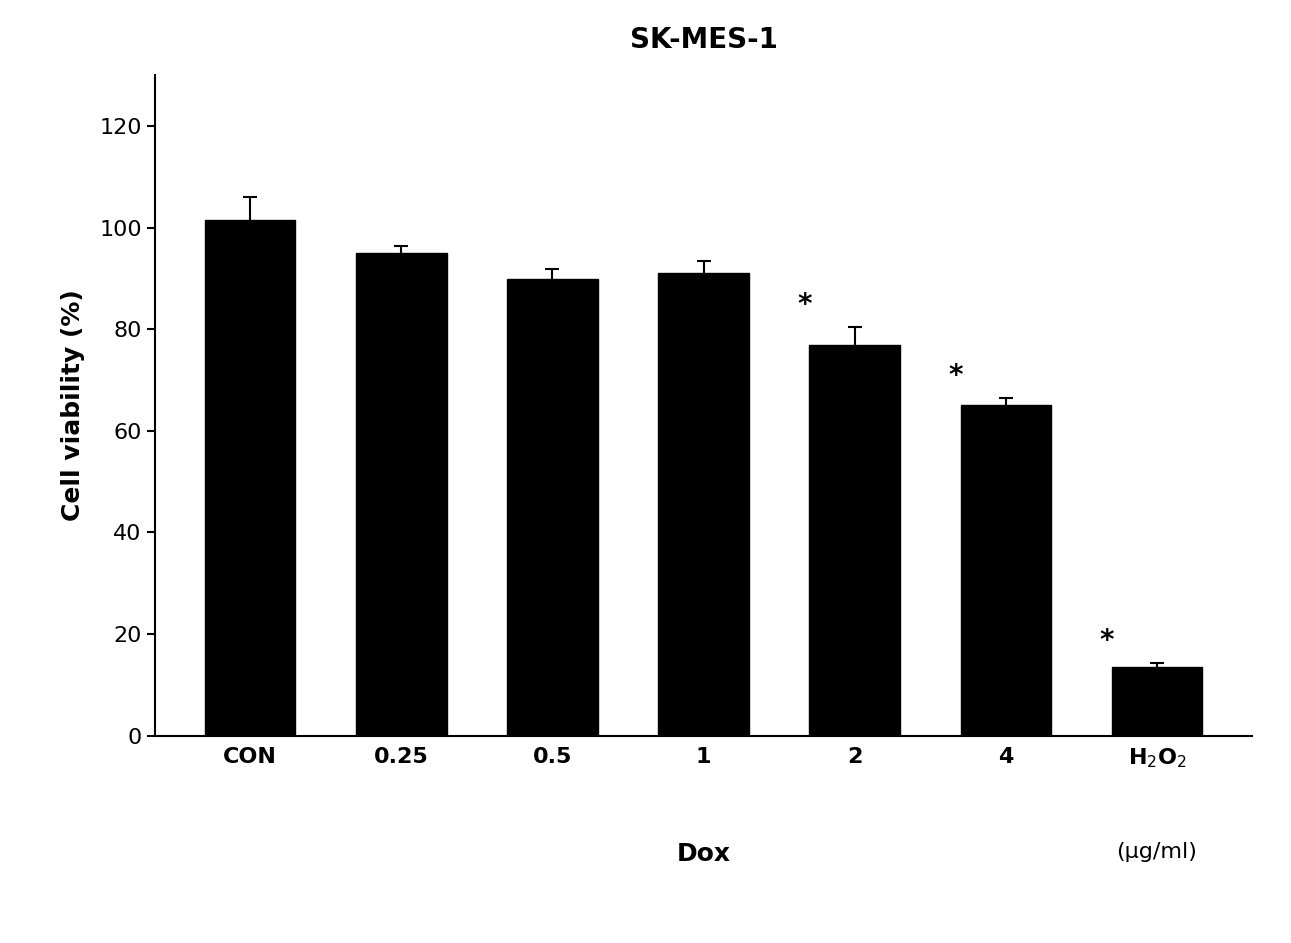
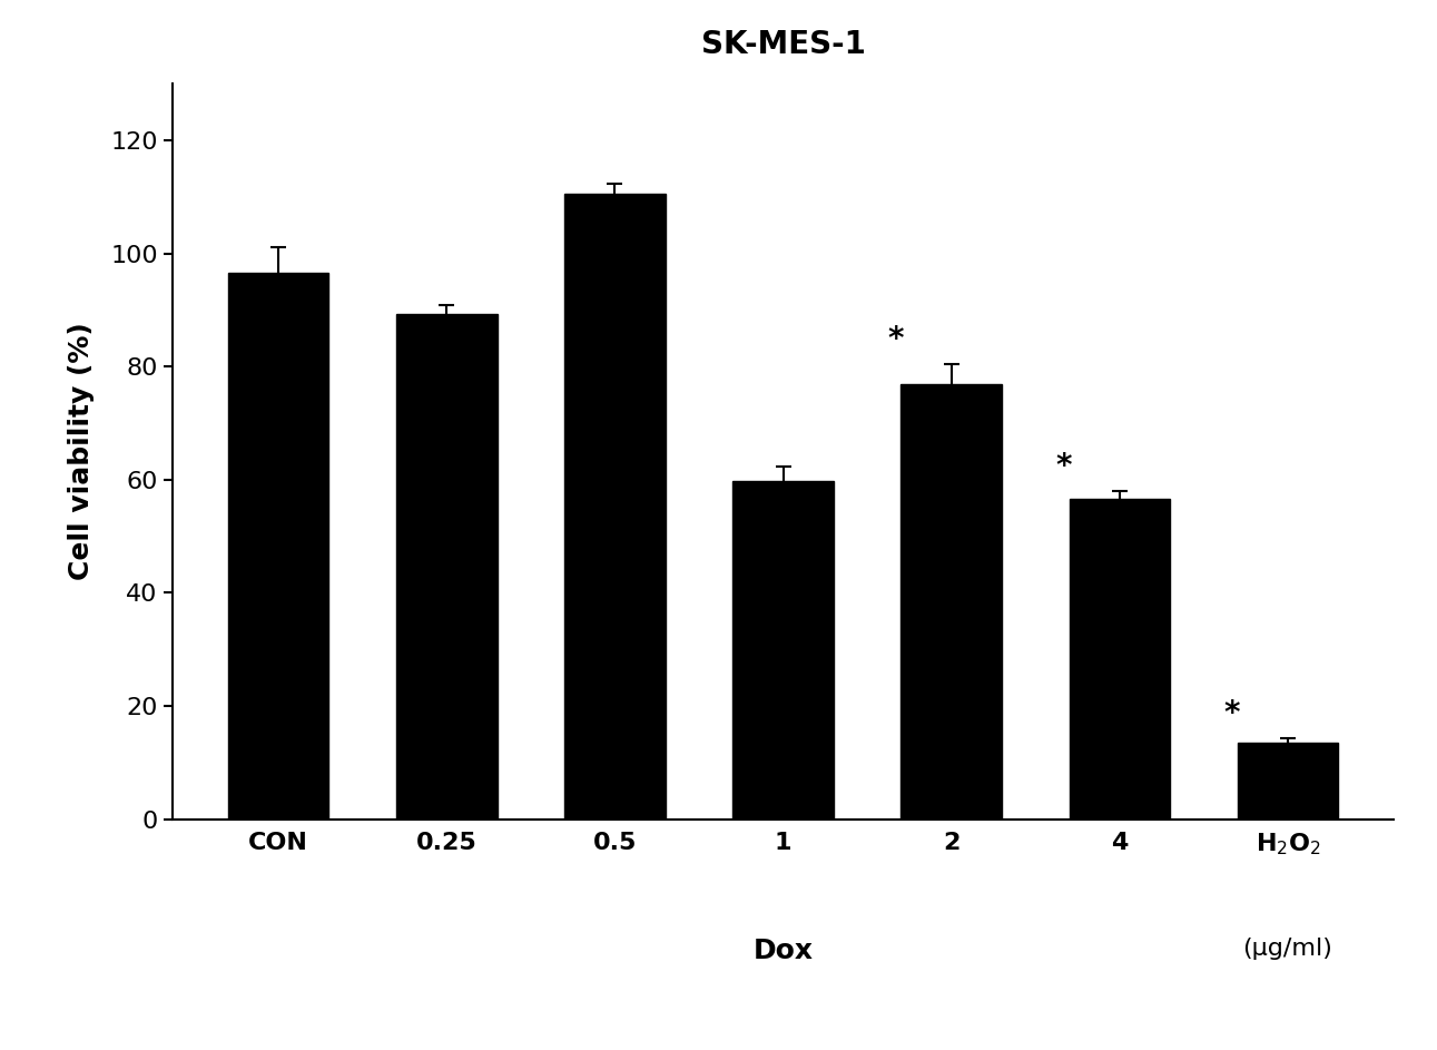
CON: 101.5 -> 96.6
0.25: 95.0 -> 89.4
0.5: 90.0 -> 110.6
1: 91.0 -> 59.8
4: 65.0 -> 56.6
